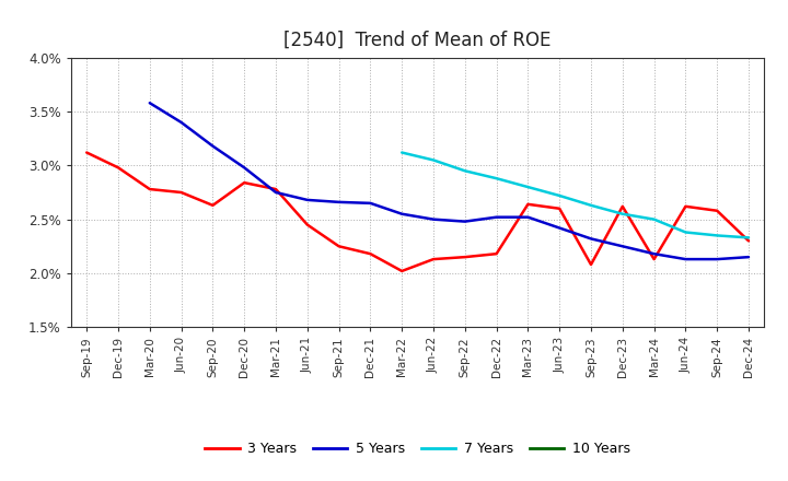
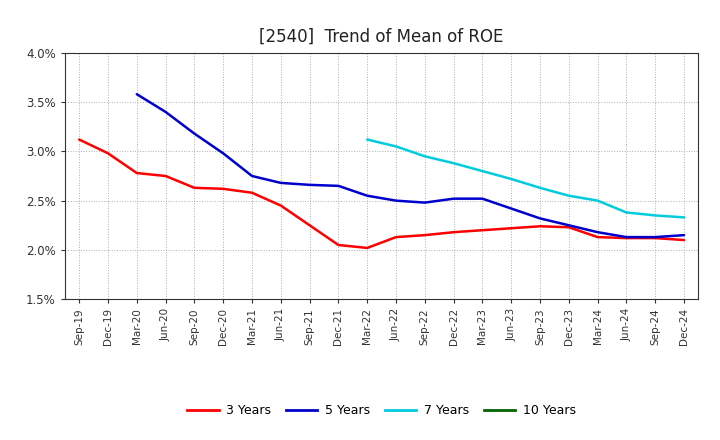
3 Years/Dec-20: 2.84% -> 2.62%
3 Years/Mar-21: 2.78% -> 2.58%
3 Years/Dec-21: 2.18% -> 2.05%
3 Years/Mar-23: 2.64% -> 2.20%
3 Years/Jun-23: 2.60% -> 2.22%
3 Years/Sep-23: 2.08% -> 2.24%
3 Years/Dec-23: 2.62% -> 2.23%
3 Years/Jun-24: 2.62% -> 2.12%
3 Years/Sep-24: 2.58% -> 2.12%
3 Years/Dec-24: 2.30% -> 2.10%
